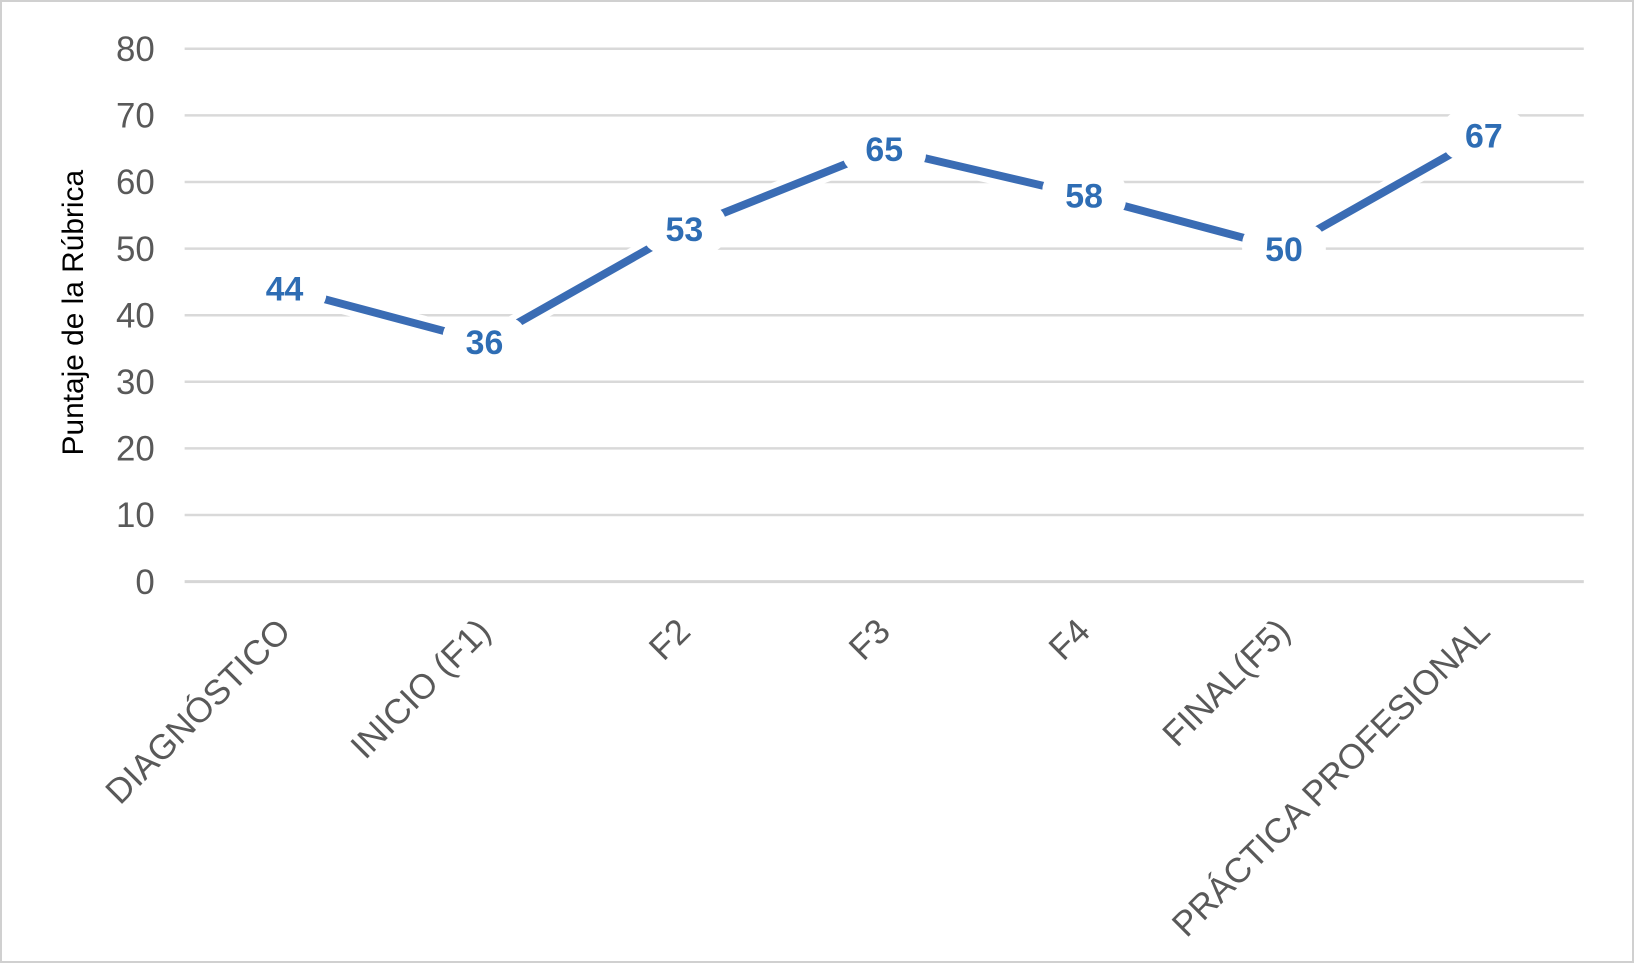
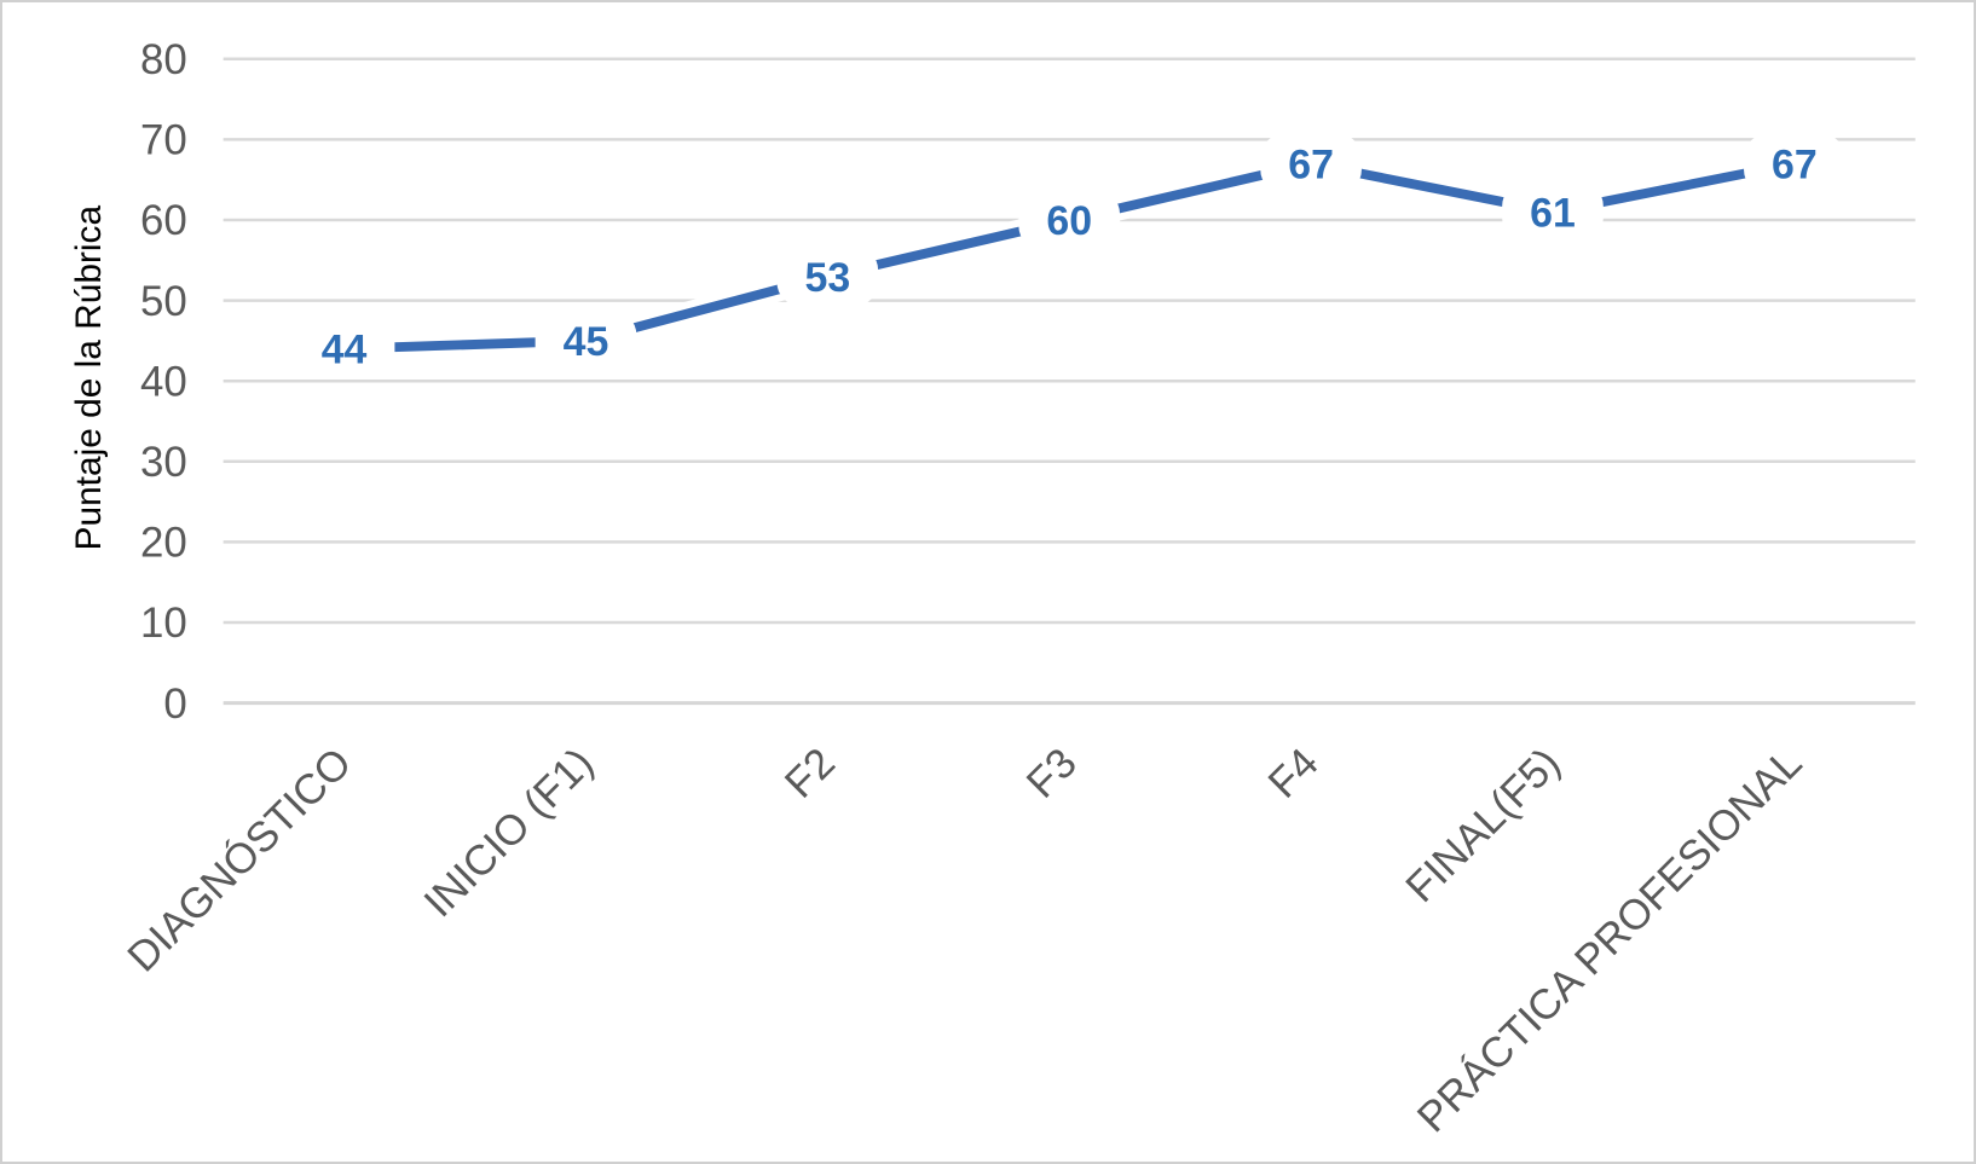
INICIO (F1): 36 -> 45
F3: 65 -> 60
F4: 58 -> 67
FINAL(F5): 50 -> 61
